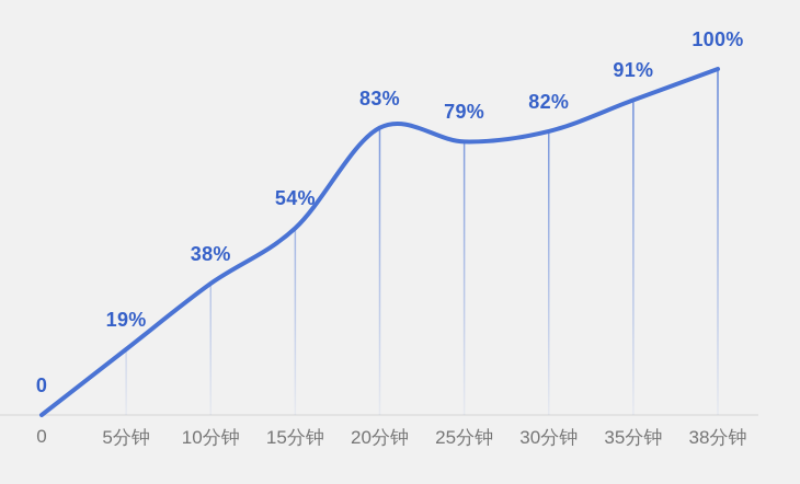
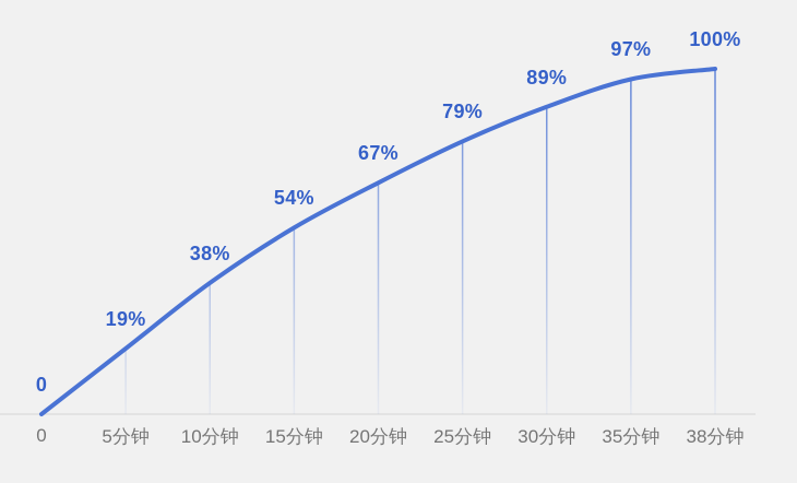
20分钟: 83% -> 67%
30分钟: 82% -> 89%
35分钟: 91% -> 97%
